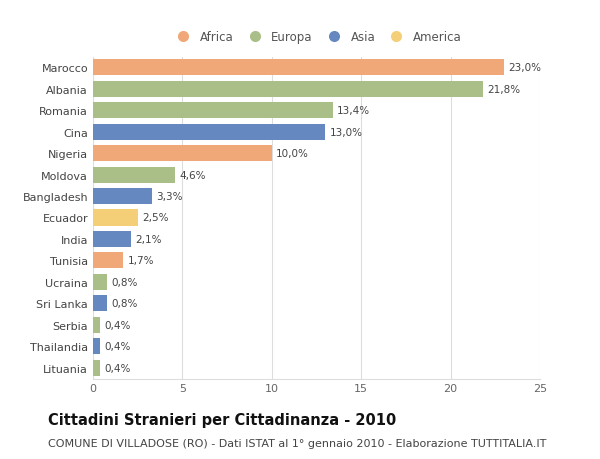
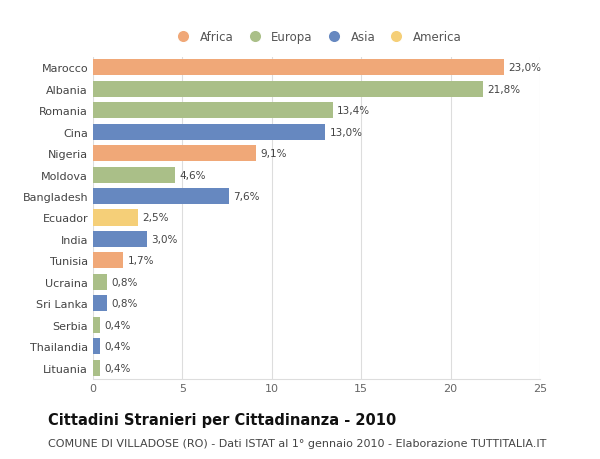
Nigeria: 10,0% -> 9,1%
Bangladesh: 3,3% -> 7,6%
India: 2,1% -> 3,0%
